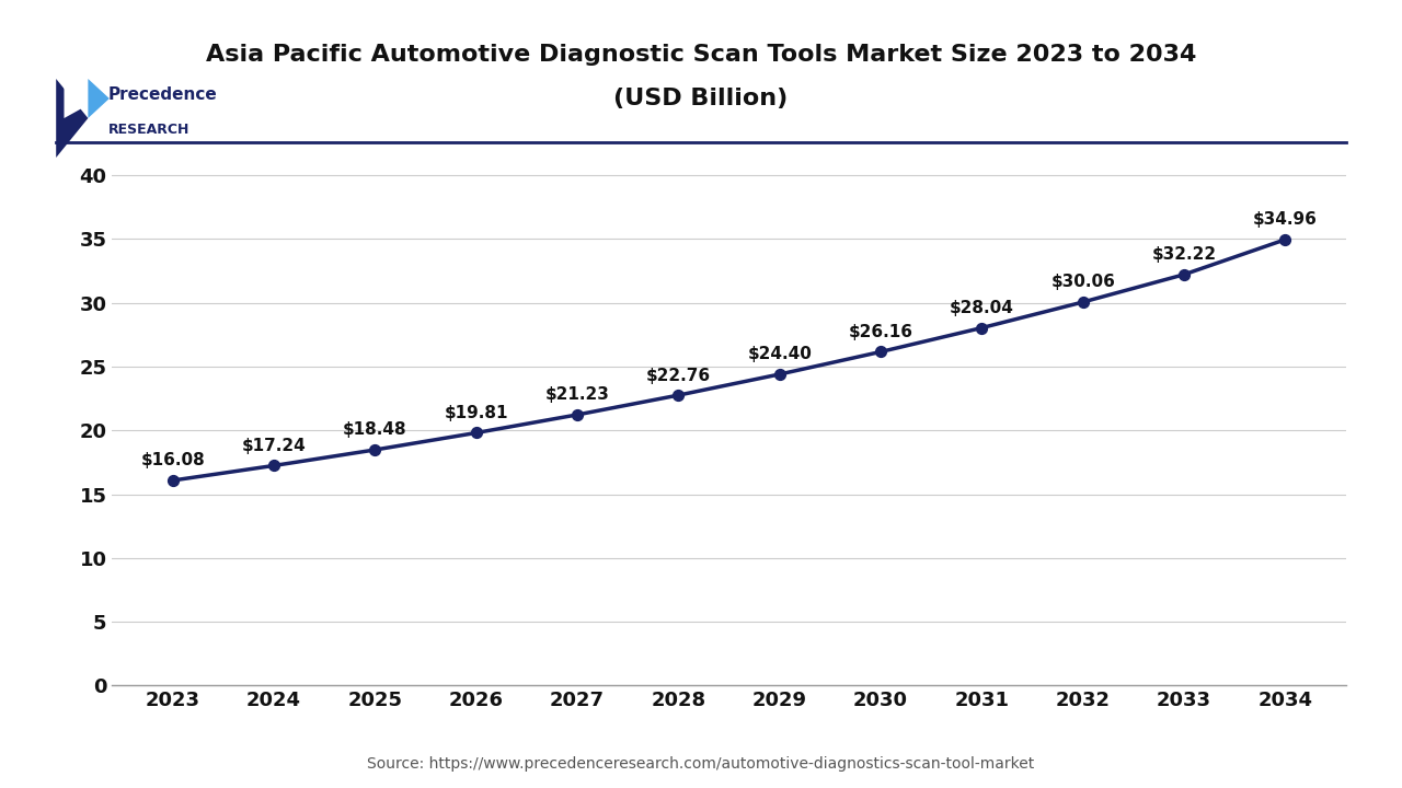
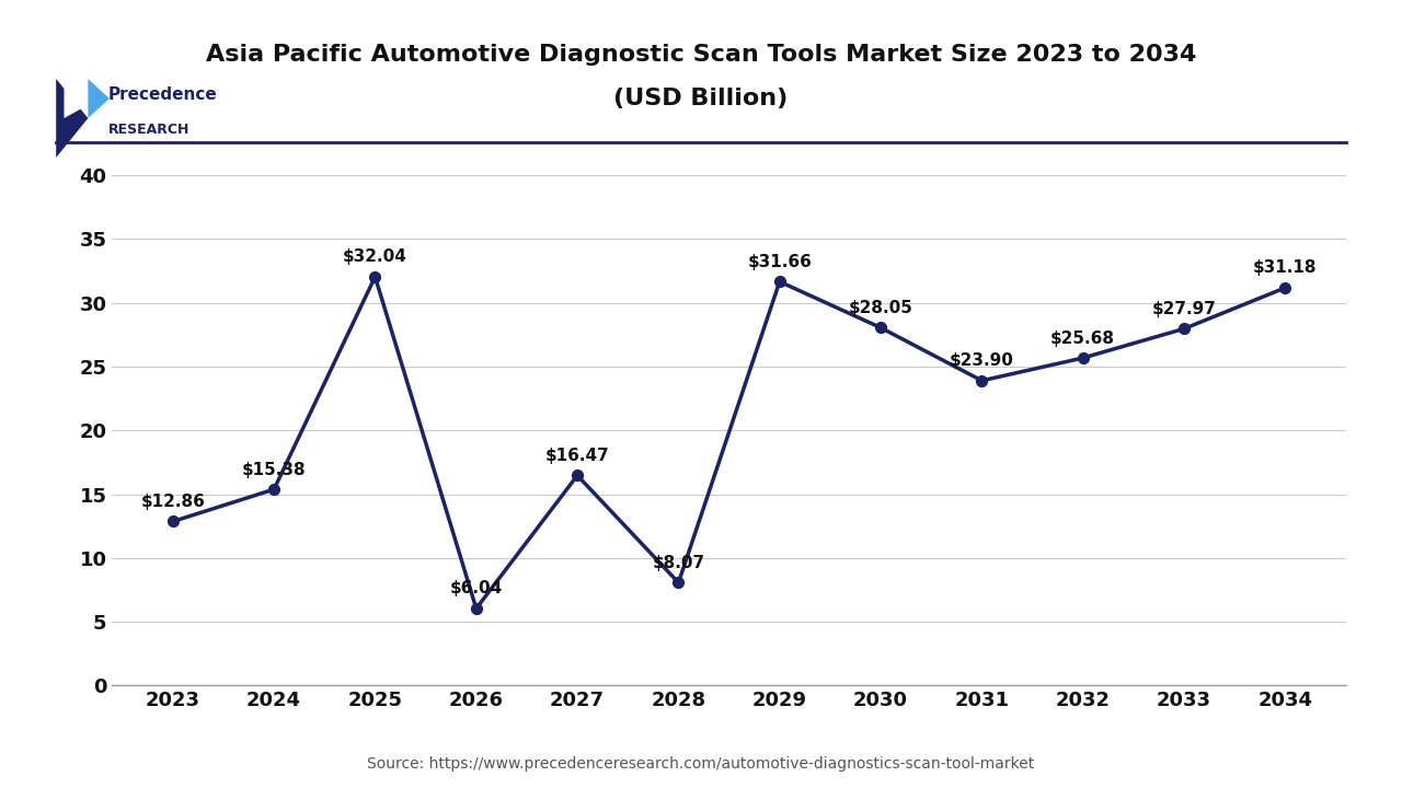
2023: $16.08 -> $12.86
2024: $17.24 -> $15.38
2025: $18.48 -> $32.04
2026: $19.81 -> $6.04
2027: $21.23 -> $16.47
2028: $22.76 -> $8.07
2029: $24.40 -> $31.66
2030: $26.16 -> $28.05
2031: $28.04 -> $23.90
2032: $30.06 -> $25.68
2033: $32.22 -> $27.97
2034: $34.96 -> $31.18
